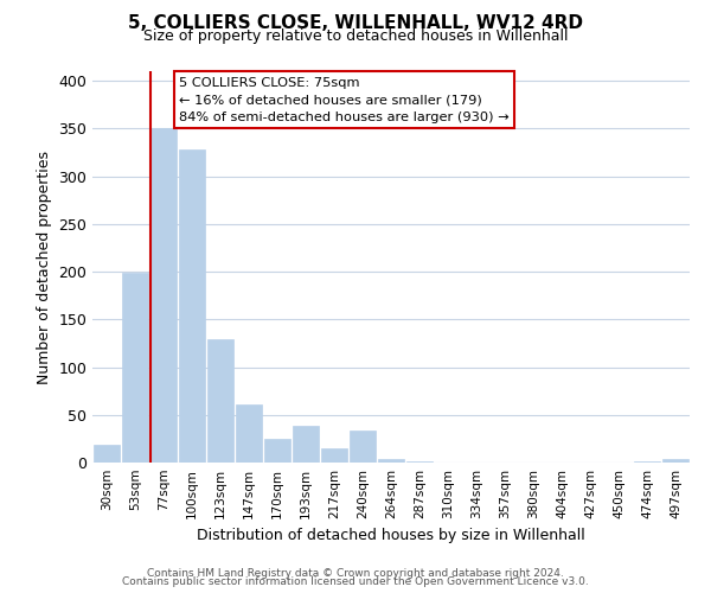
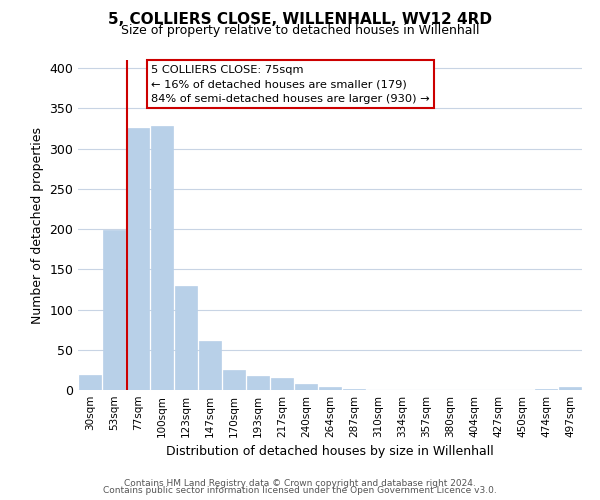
77sqm: 350 -> 325
193sqm: 38 -> 17
240sqm: 34 -> 8
